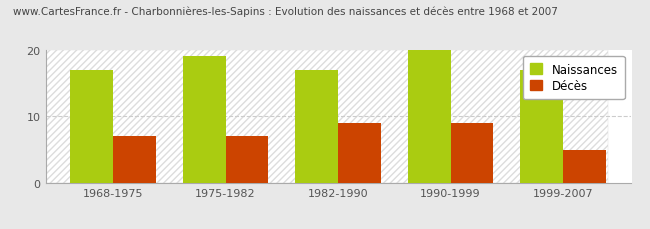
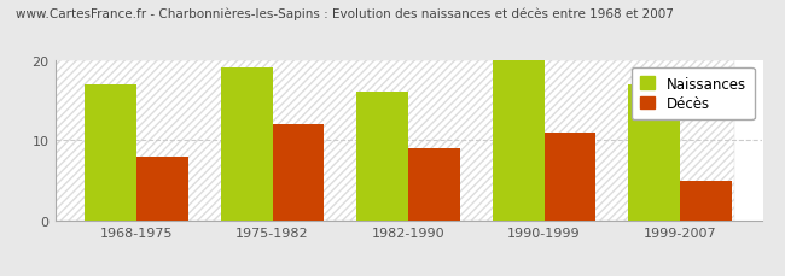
Décès/1968-1975: 7 -> 8
Décès/1975-1982: 7 -> 12
Naissances/1982-1990: 17 -> 16
Décès/1990-1999: 9 -> 11
